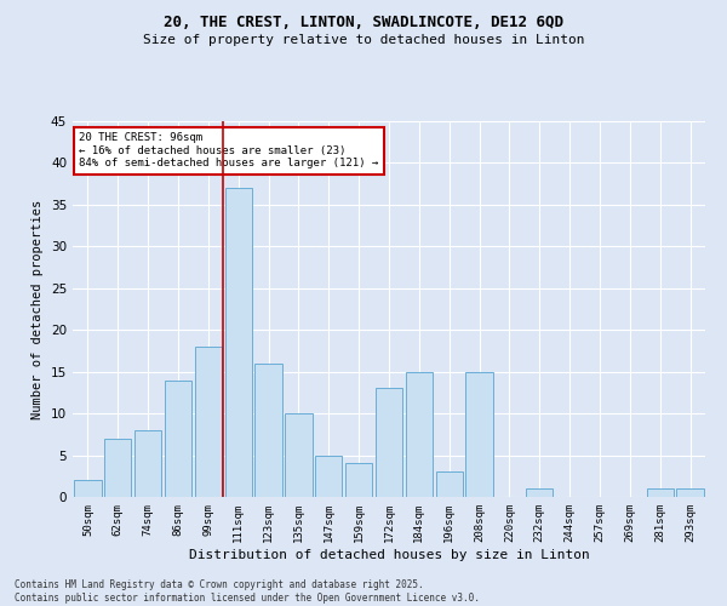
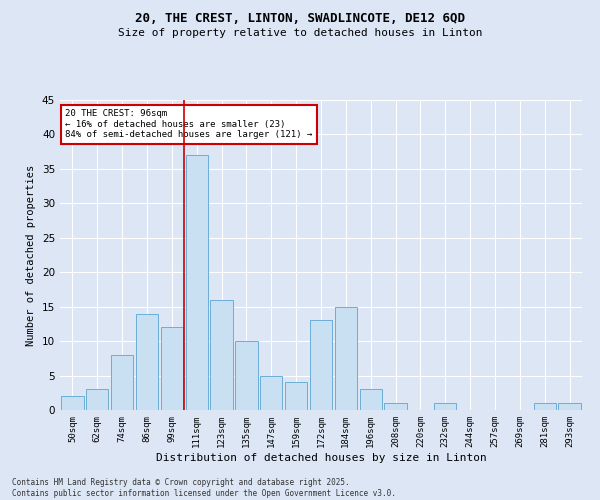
62sqm: 7 -> 3
99sqm: 18 -> 12
208sqm: 15 -> 1
